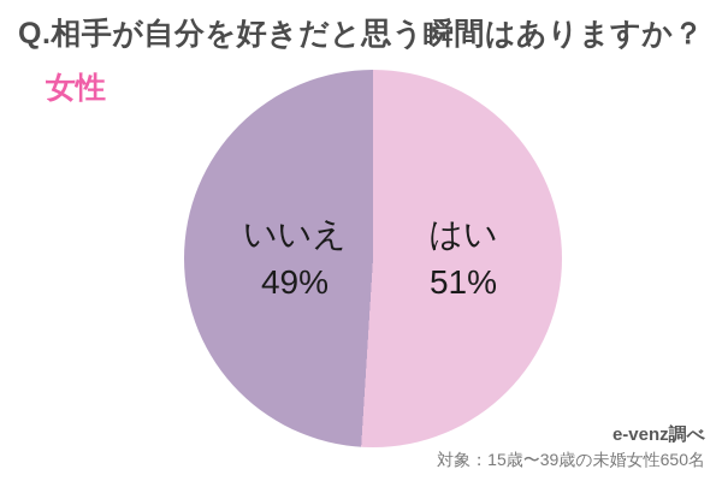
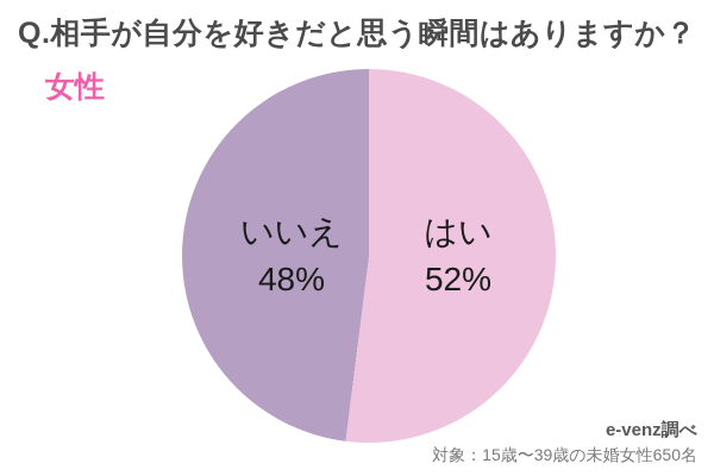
はい: 51% -> 52%
いいえ: 49% -> 48%
